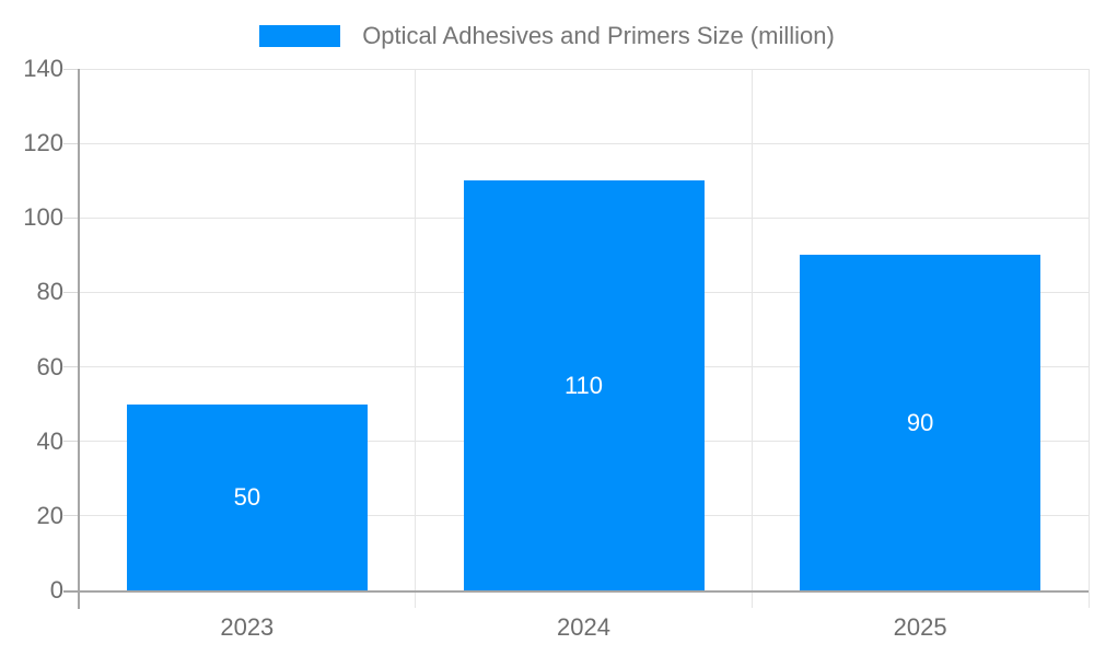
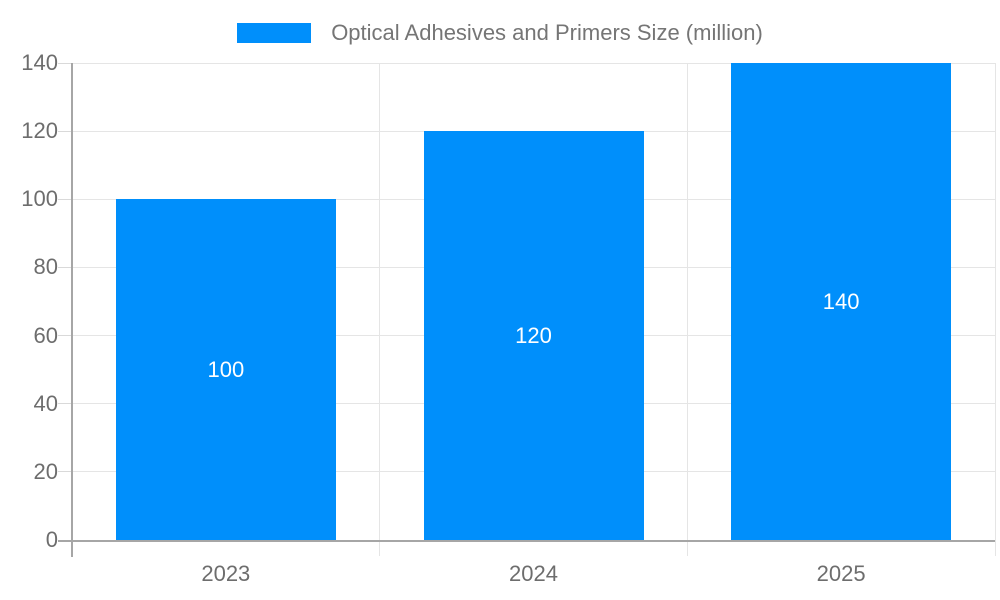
2023: 50 -> 100
2024: 110 -> 120
2025: 90 -> 140
